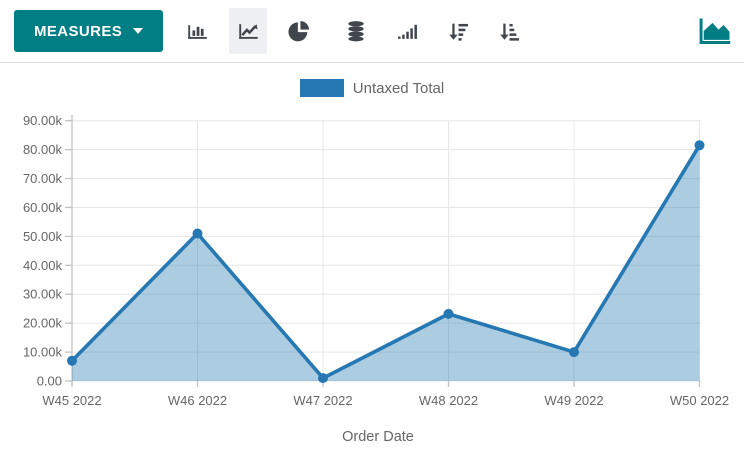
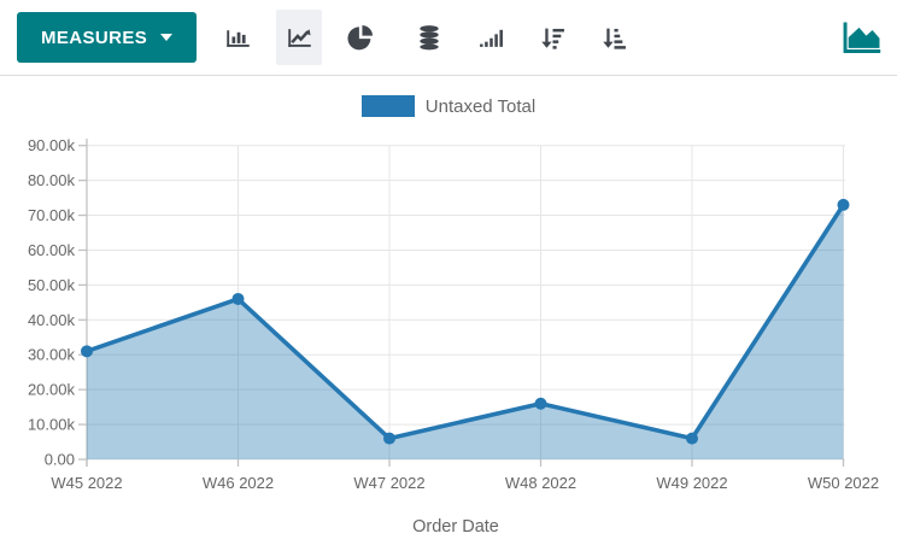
W45 2022: 7k -> 31k
W46 2022: 51k -> 46k
W47 2022: 1k -> 6k
W48 2022: 23k -> 16k
W49 2022: 10k -> 6k
W50 2022: 82k -> 73k
